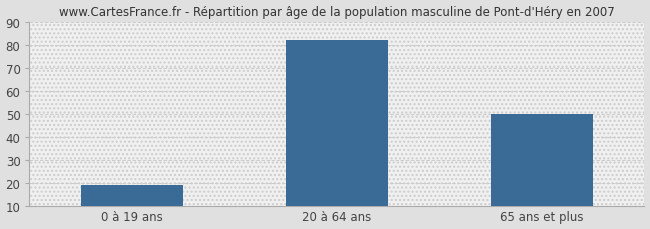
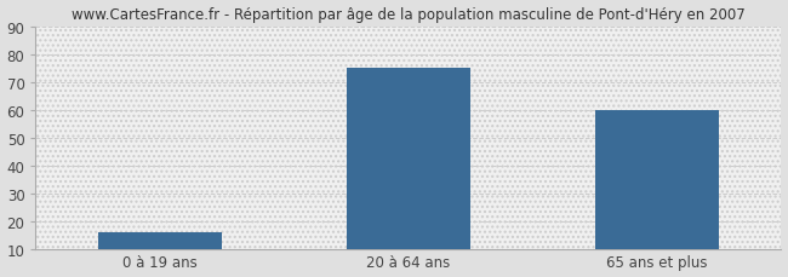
0 à 19 ans: 19 -> 16
20 à 64 ans: 82 -> 75
65 ans et plus: 50 -> 60
